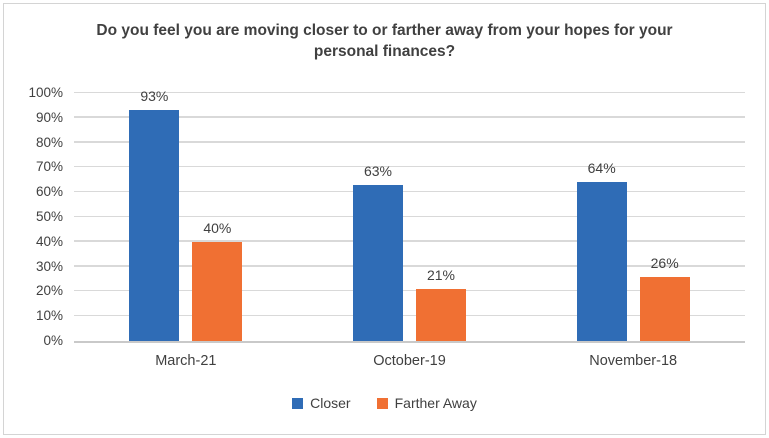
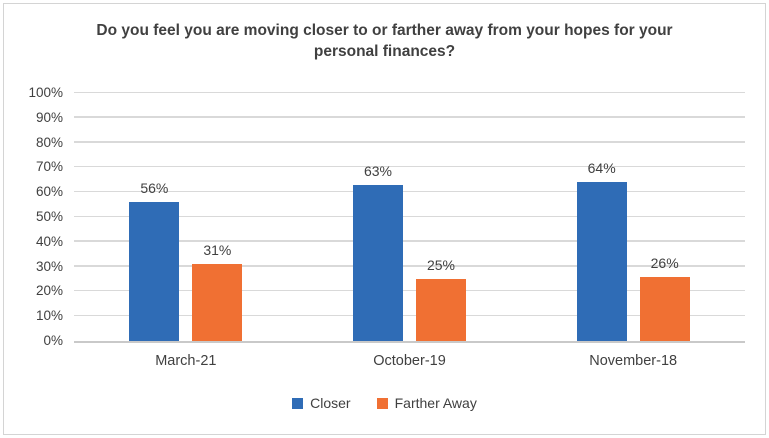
Closer/March-21: 93% -> 56%
Farther Away/March-21: 40% -> 31%
Farther Away/October-19: 21% -> 25%
